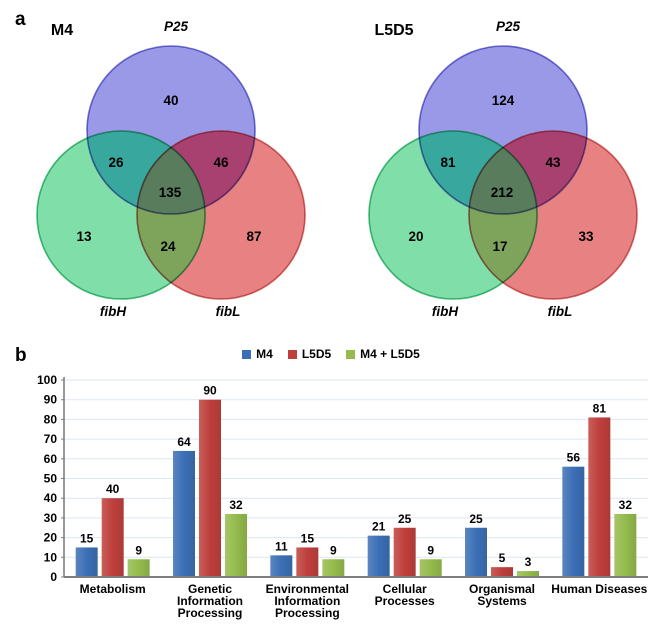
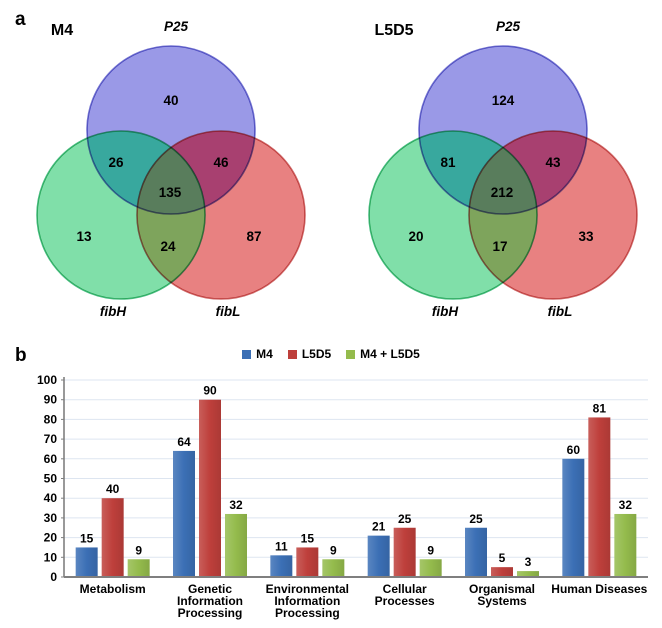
M4/Human Diseases: 56 -> 60
